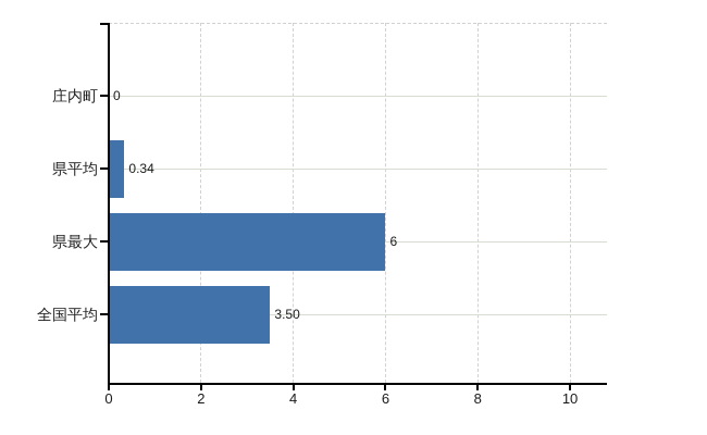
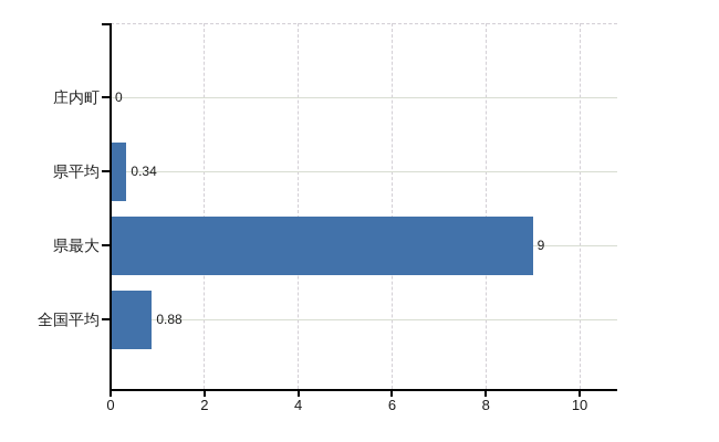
県最大: 6 -> 9
全国平均: 3.50 -> 0.88
